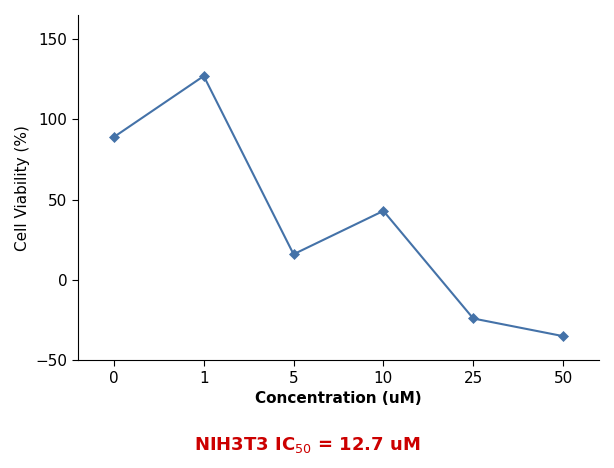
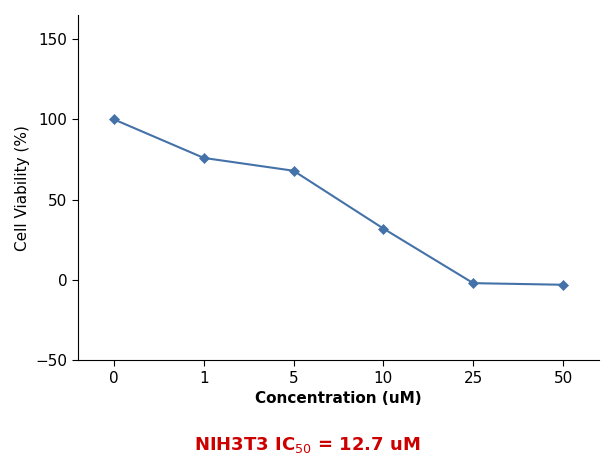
0: 89 -> 100
1: 127 -> 76
5: 16 -> 68
10: 43 -> 32
25: -24 -> -2
50: -35 -> -3
